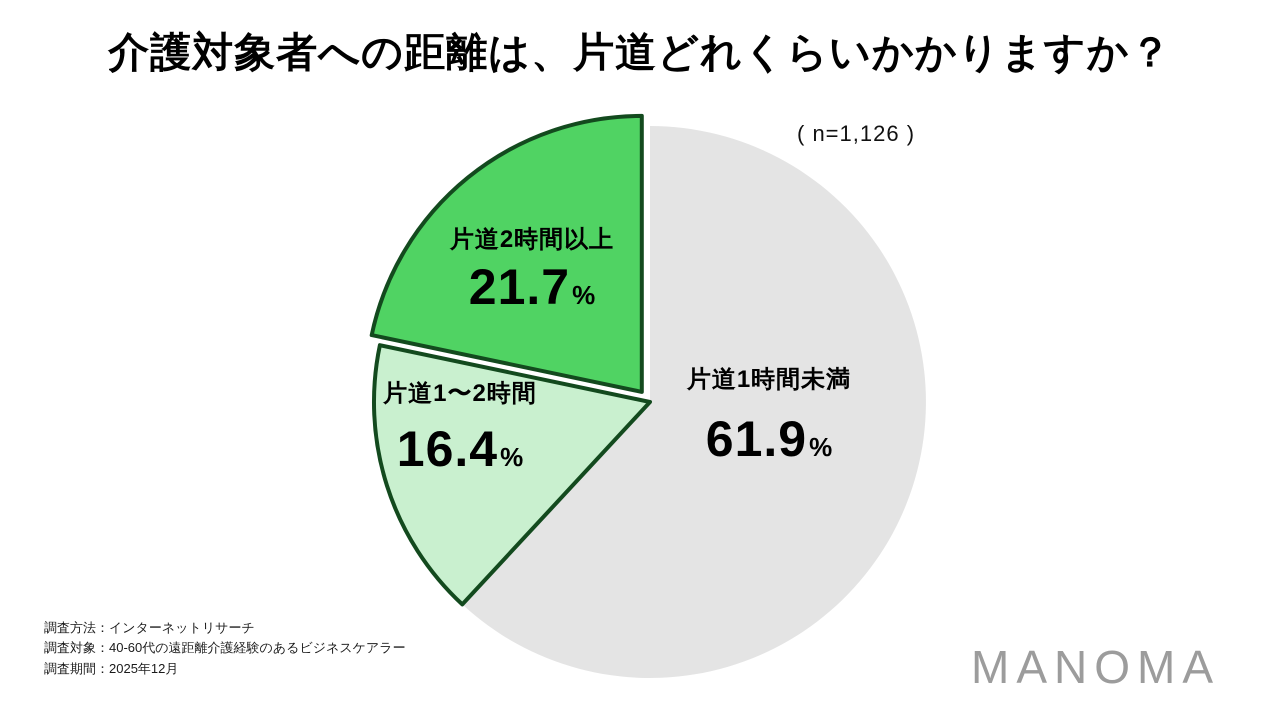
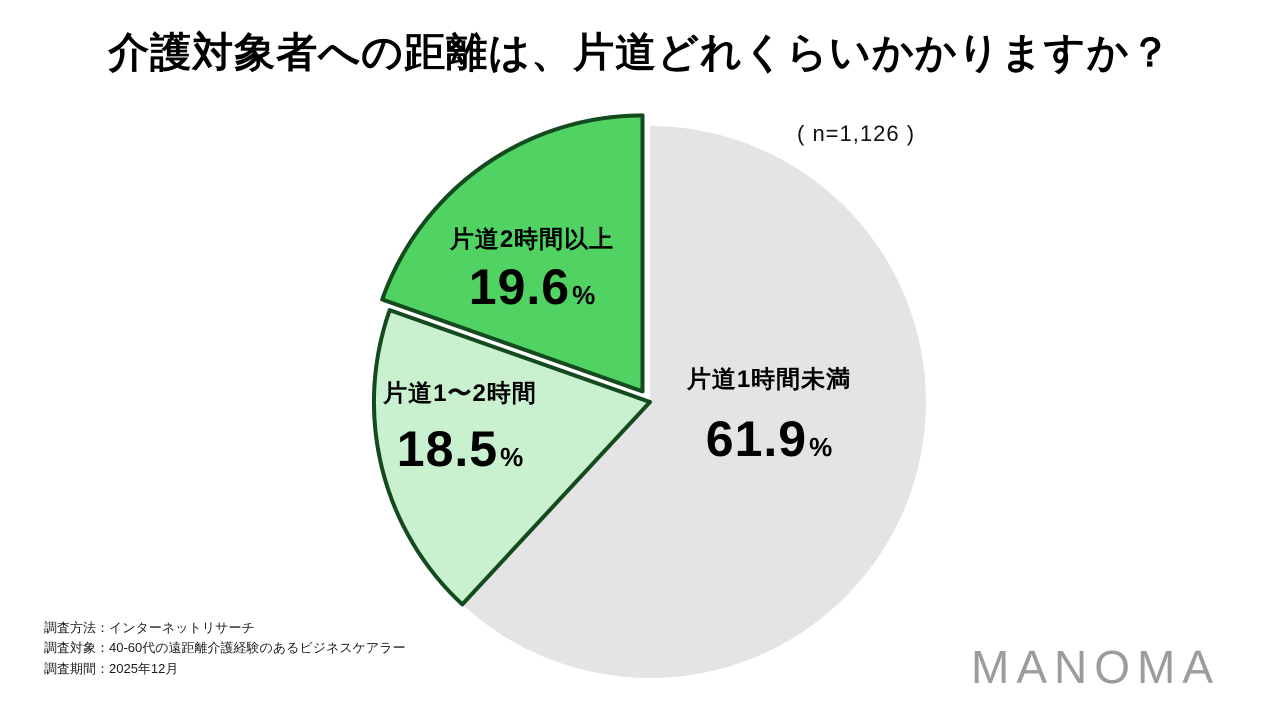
片道1〜2時間: 16.4 -> 18.5
片道2時間以上: 21.7 -> 19.6
